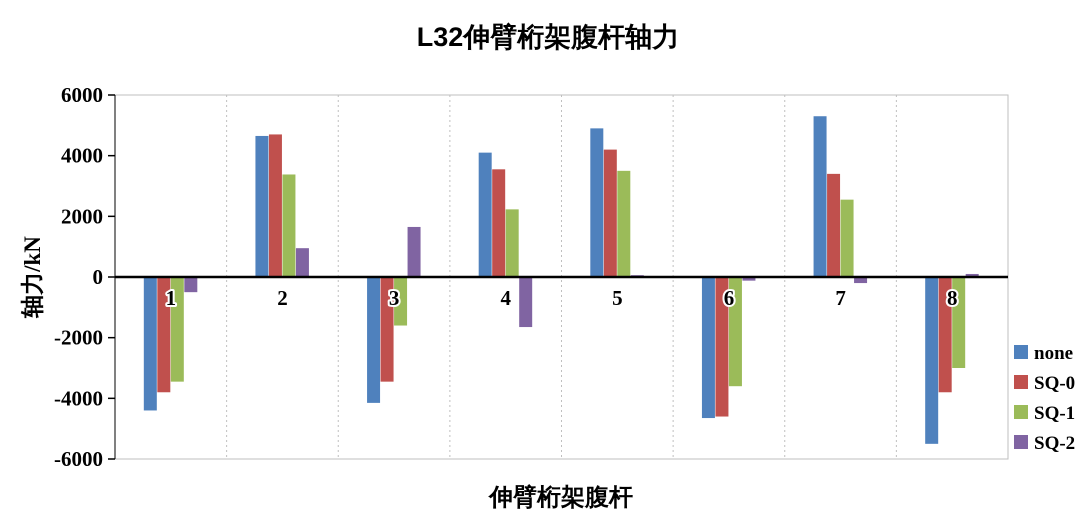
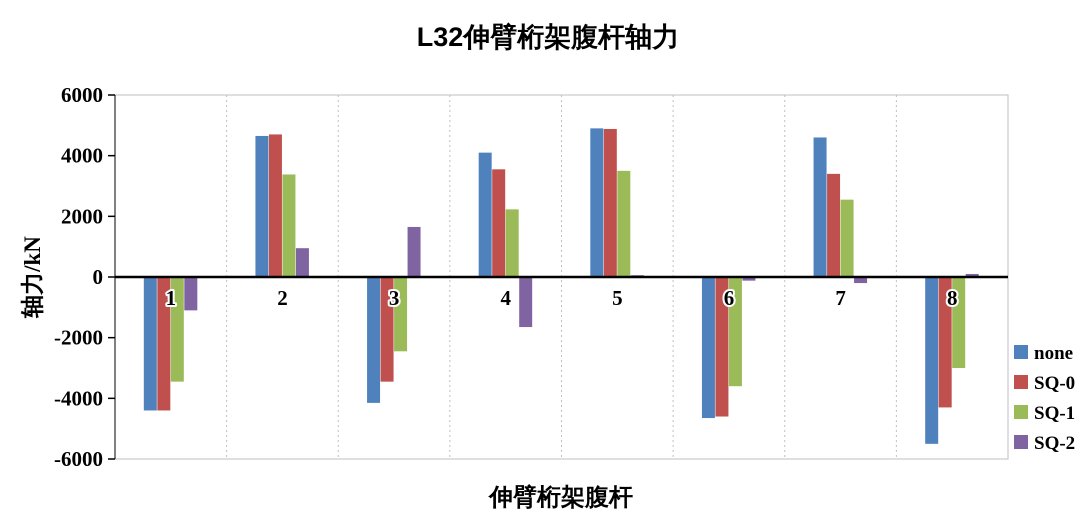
SQ-0/1: -3800 -> -4400
SQ-2/1: -500 -> -1100
SQ-1/3: -1600 -> -2400
SQ-0/5: 4200 -> 4900
none/7: 5300 -> 4600
SQ-0/8: -3800 -> -4300
